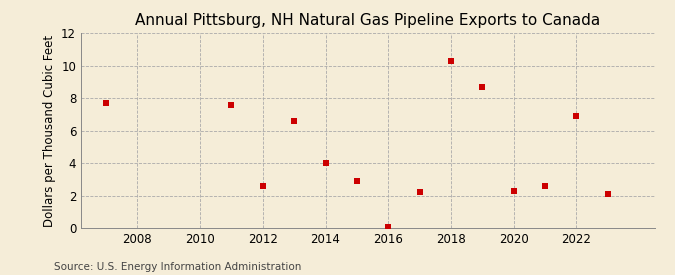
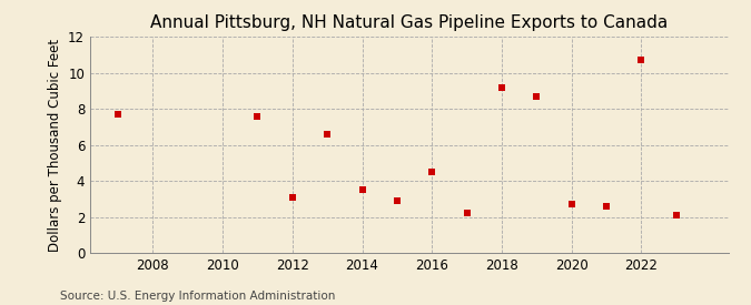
2012: 2.6 -> 3.1
2014: 4.0 -> 3.5
2016: 0.1 -> 4.5
2018: 10.3 -> 9.2
2020: 2.3 -> 2.7
2022: 6.9 -> 10.7
